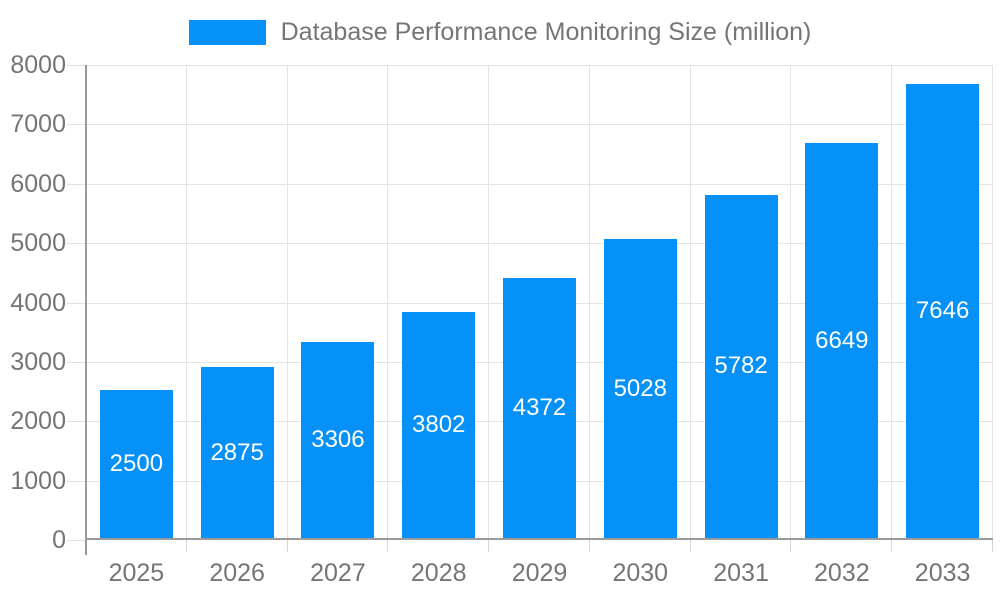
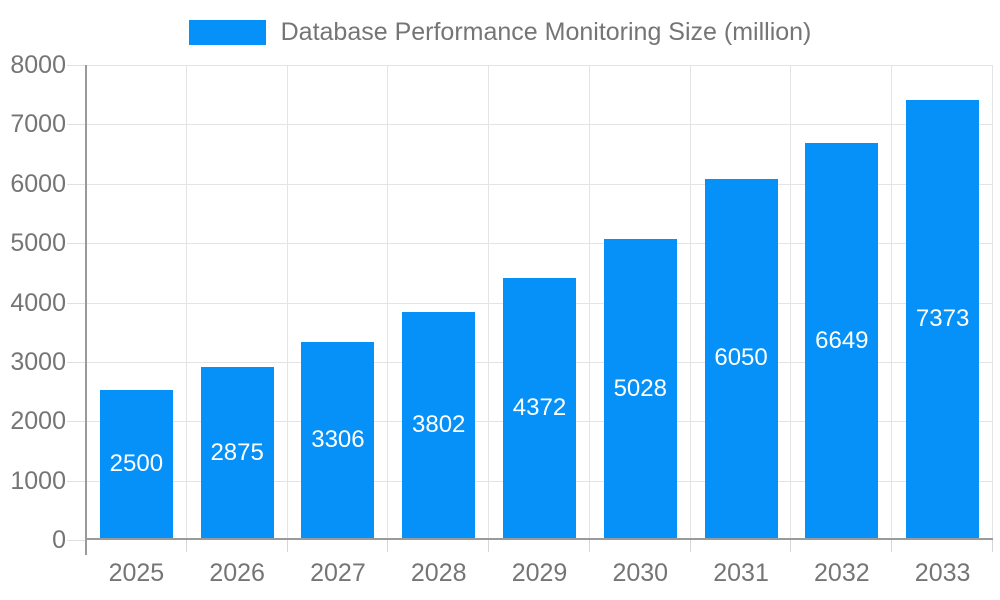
2031: 5782 -> 6050
2033: 7646 -> 7373
